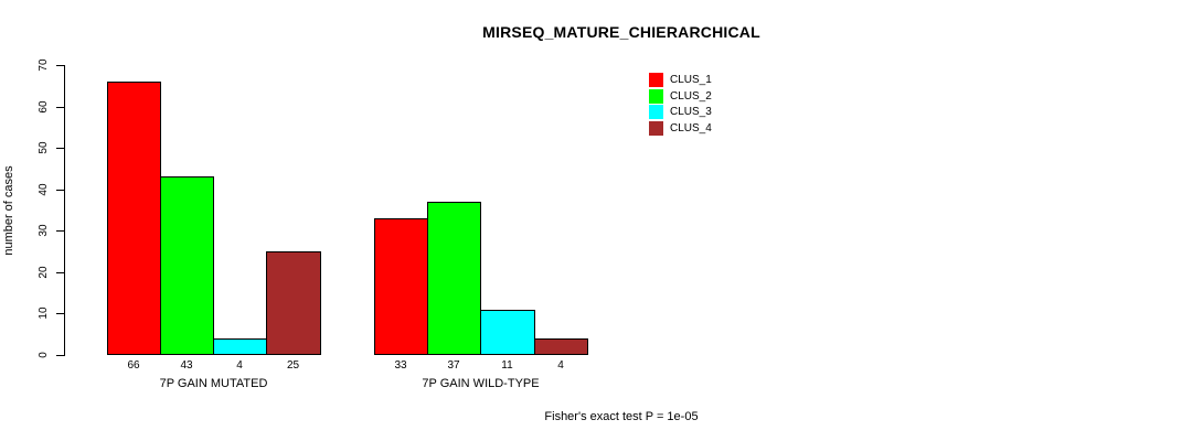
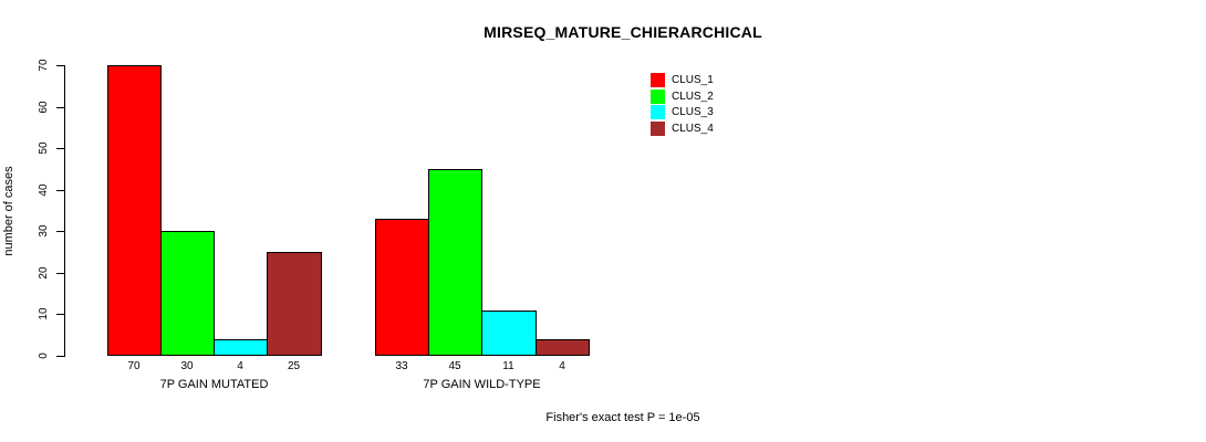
CLUS_1/7P GAIN MUTATED: 66 -> 70
CLUS_2/7P GAIN MUTATED: 43 -> 30
CLUS_2/7P GAIN WILD-TYPE: 37 -> 45
